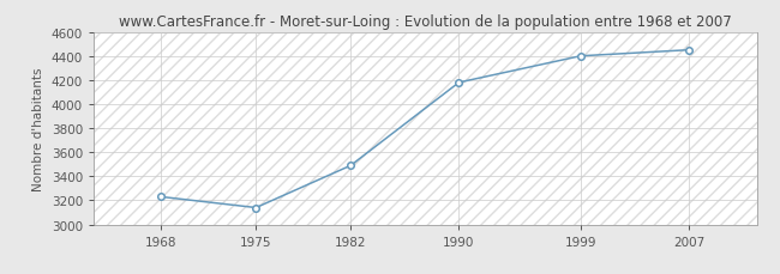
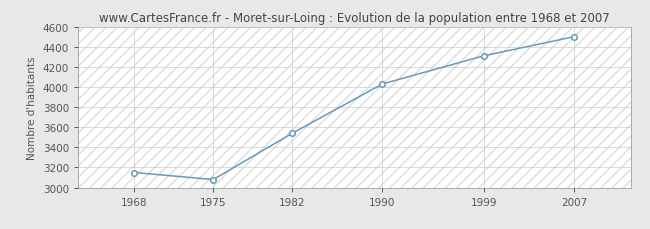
1968: 3230 -> 3150
1975: 3140 -> 3080
1982: 3490 -> 3540
1990: 4180 -> 4030
1999: 4400 -> 4310
2007: 4450 -> 4500
